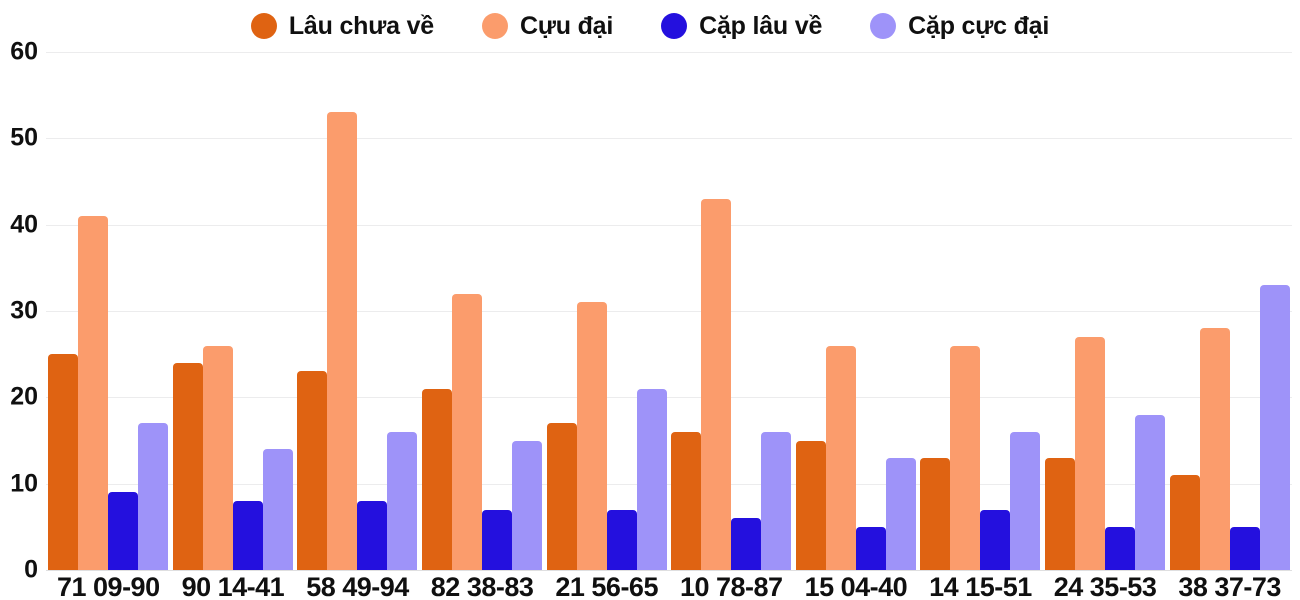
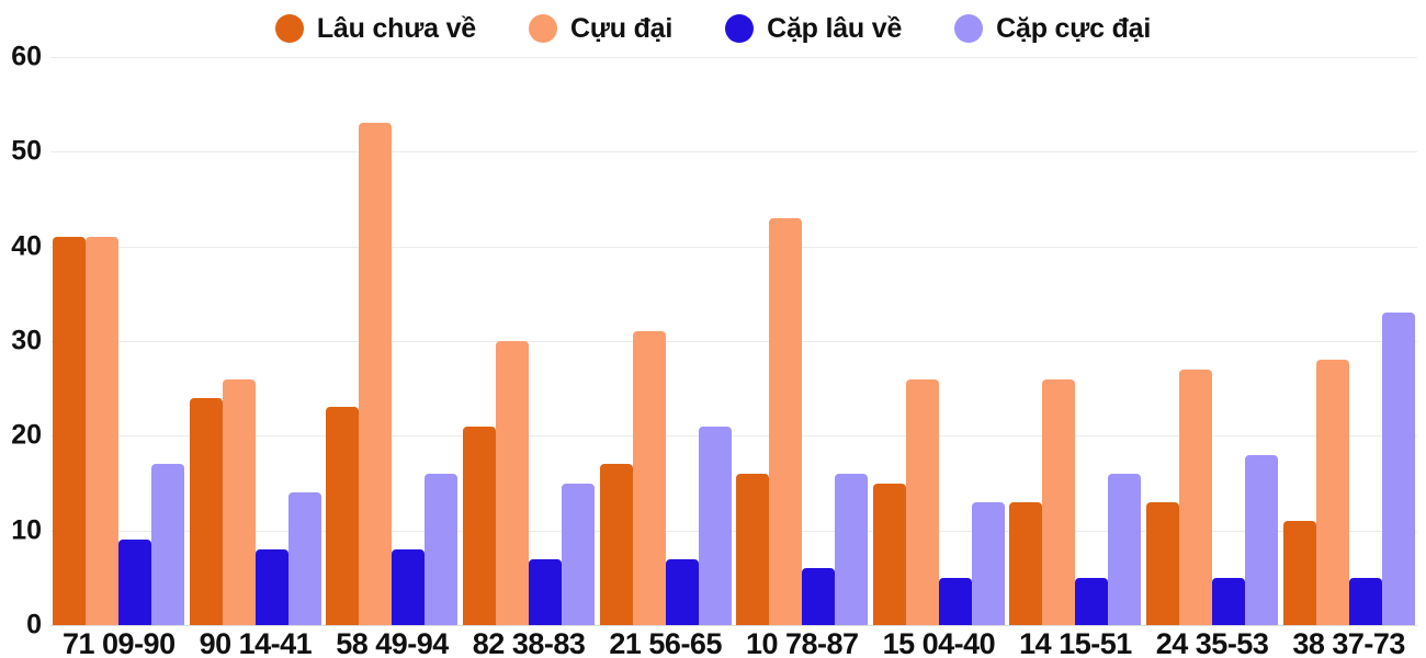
Lâu chưa về/71 09-90: 25 -> 41
Cựu đại/82 38-83: 32 -> 30
Cặp lâu về/14 15-51: 7 -> 5
